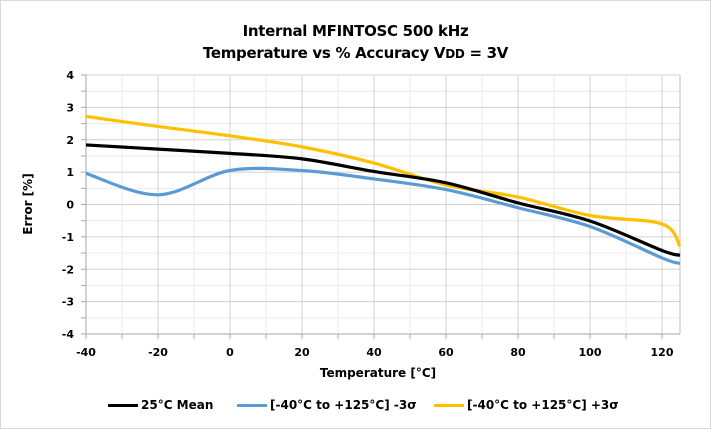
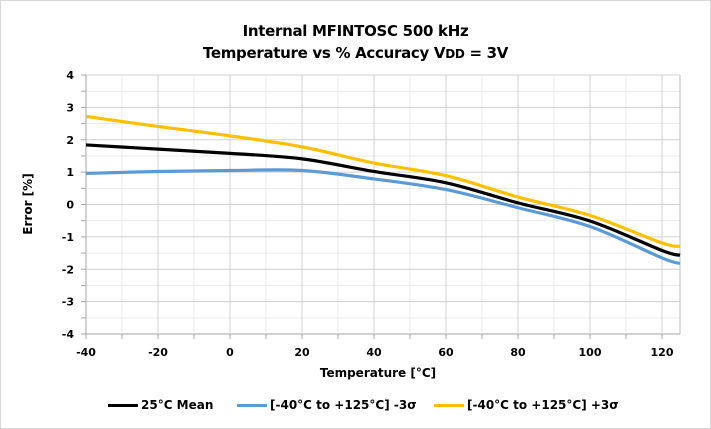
[-40°C to +125°C] -3σ/-20: 0.3 -> 1.0
[-40°C to +125°C] +3σ/60: 0.6 -> 0.9
[-40°C to +125°C] +3σ/120: -0.6 -> -1.2
